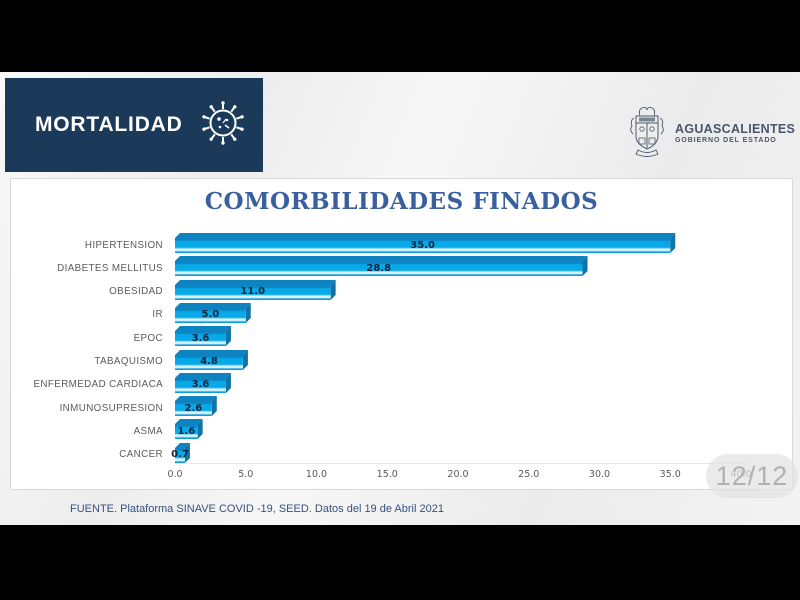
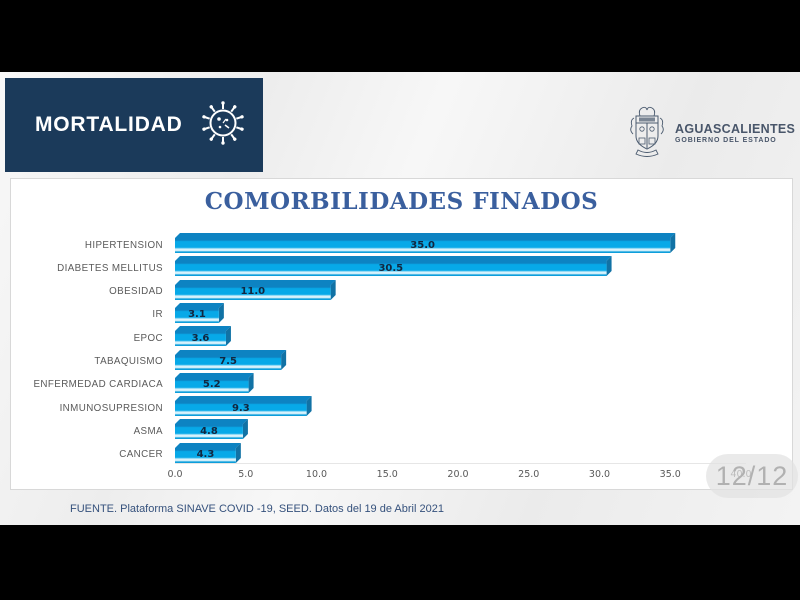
DIABETES MELLITUS: 28.8 -> 30.5
IR: 5.0 -> 3.1
TABAQUISMO: 4.8 -> 7.5
ENFERMEDAD CARDIACA: 3.6 -> 5.2
INMUNOSUPRESION: 2.6 -> 9.3
ASMA: 1.6 -> 4.8
CANCER: 0.7 -> 4.3
